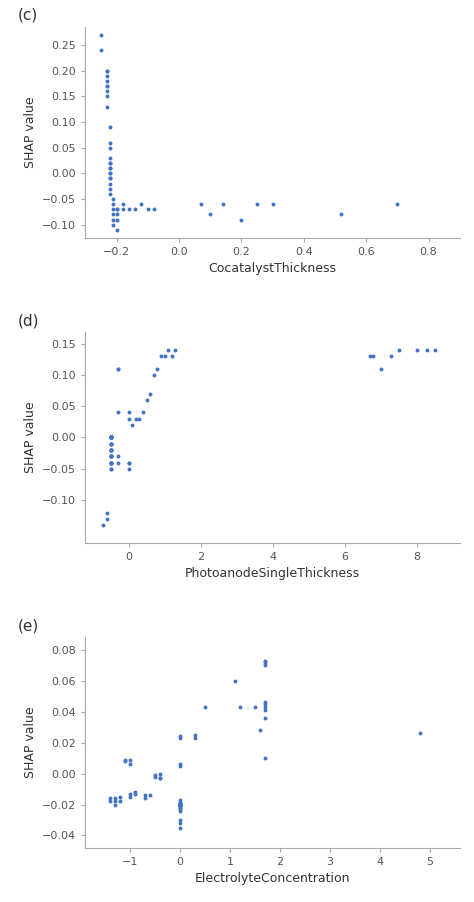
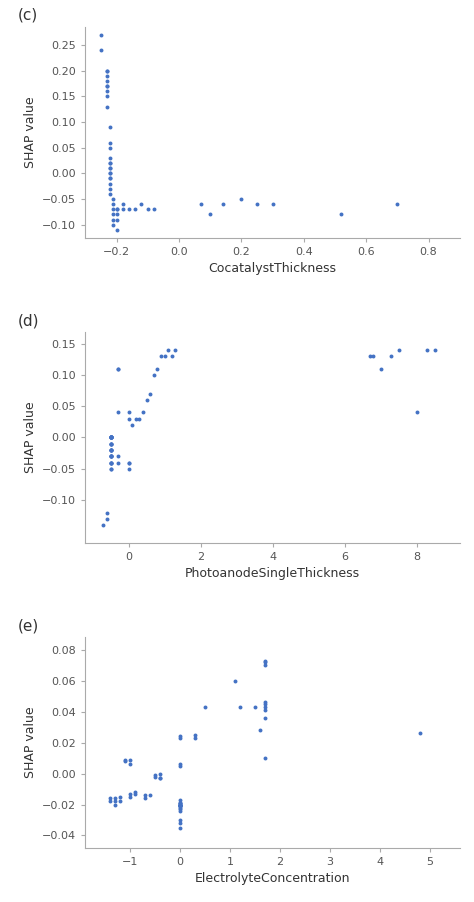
0.2: -0.09 -> -0.05
8: 0.14 -> 0.04
